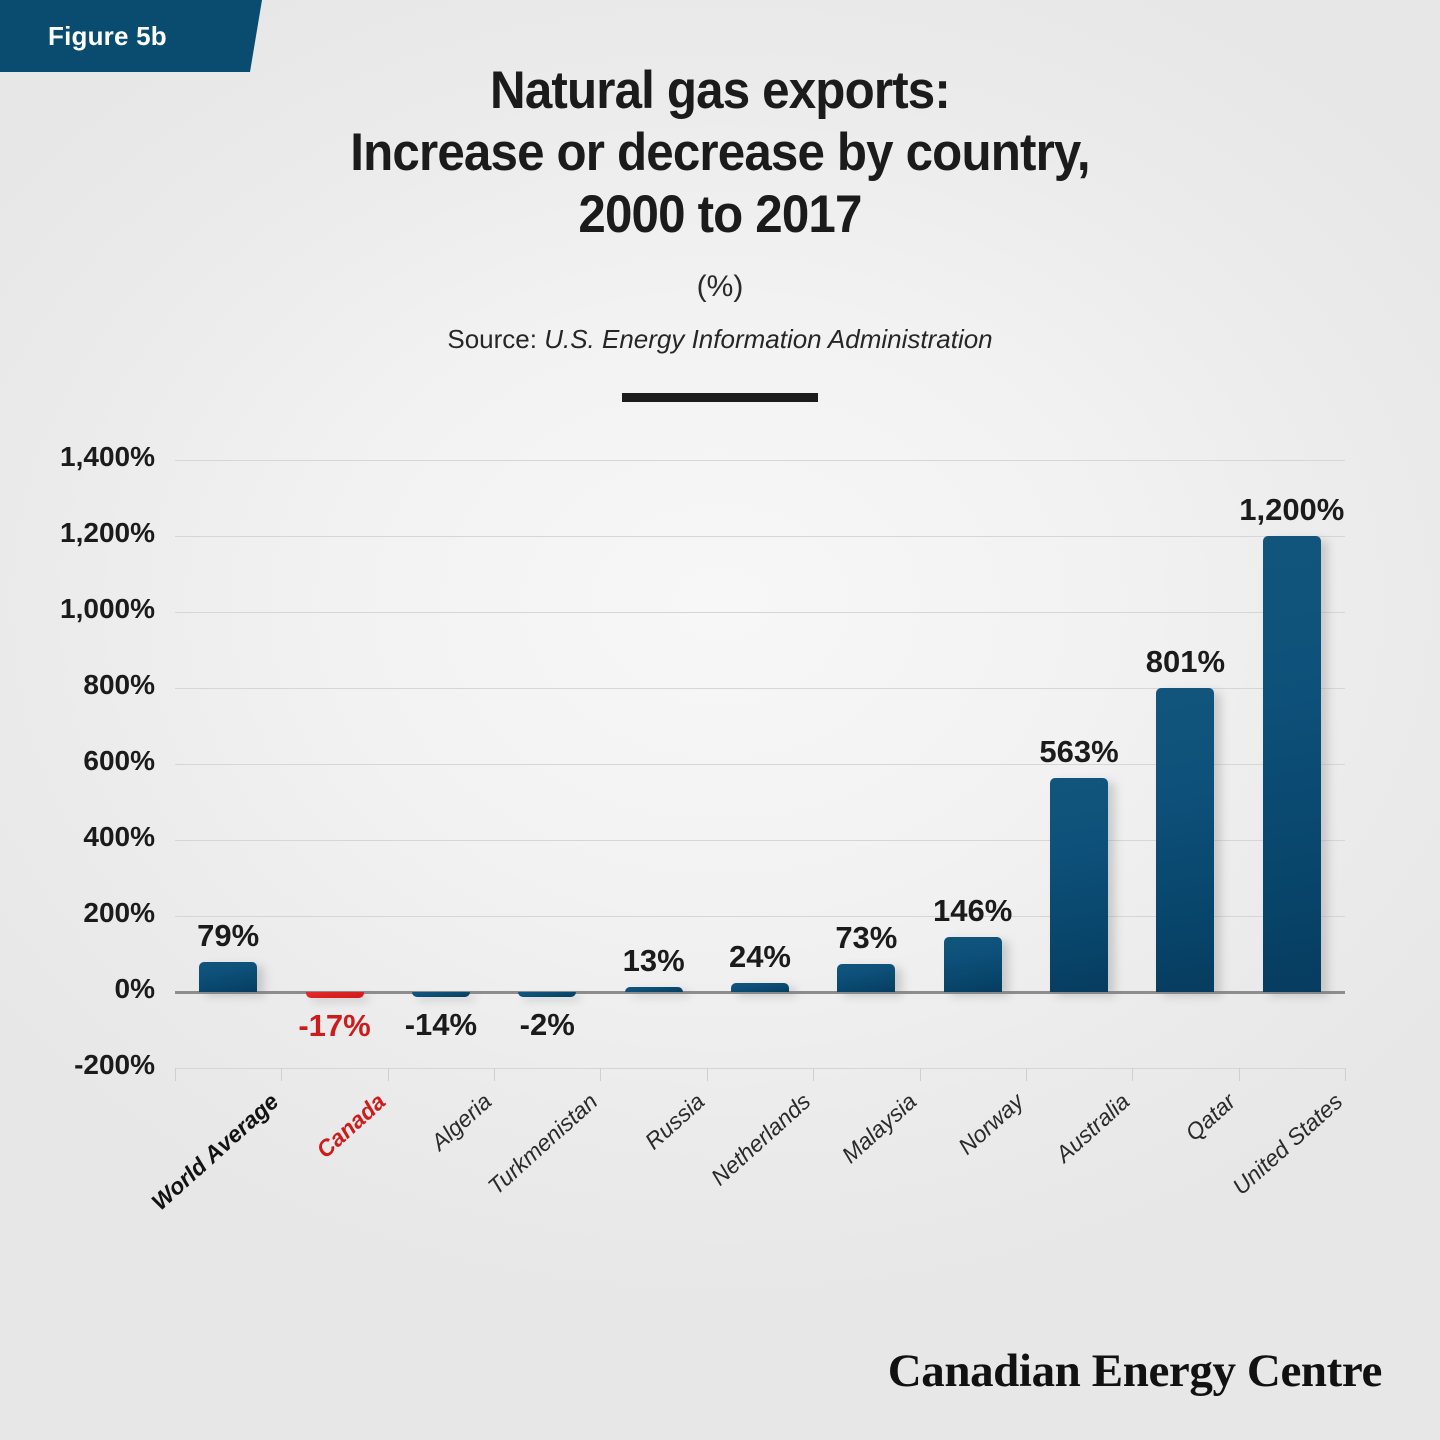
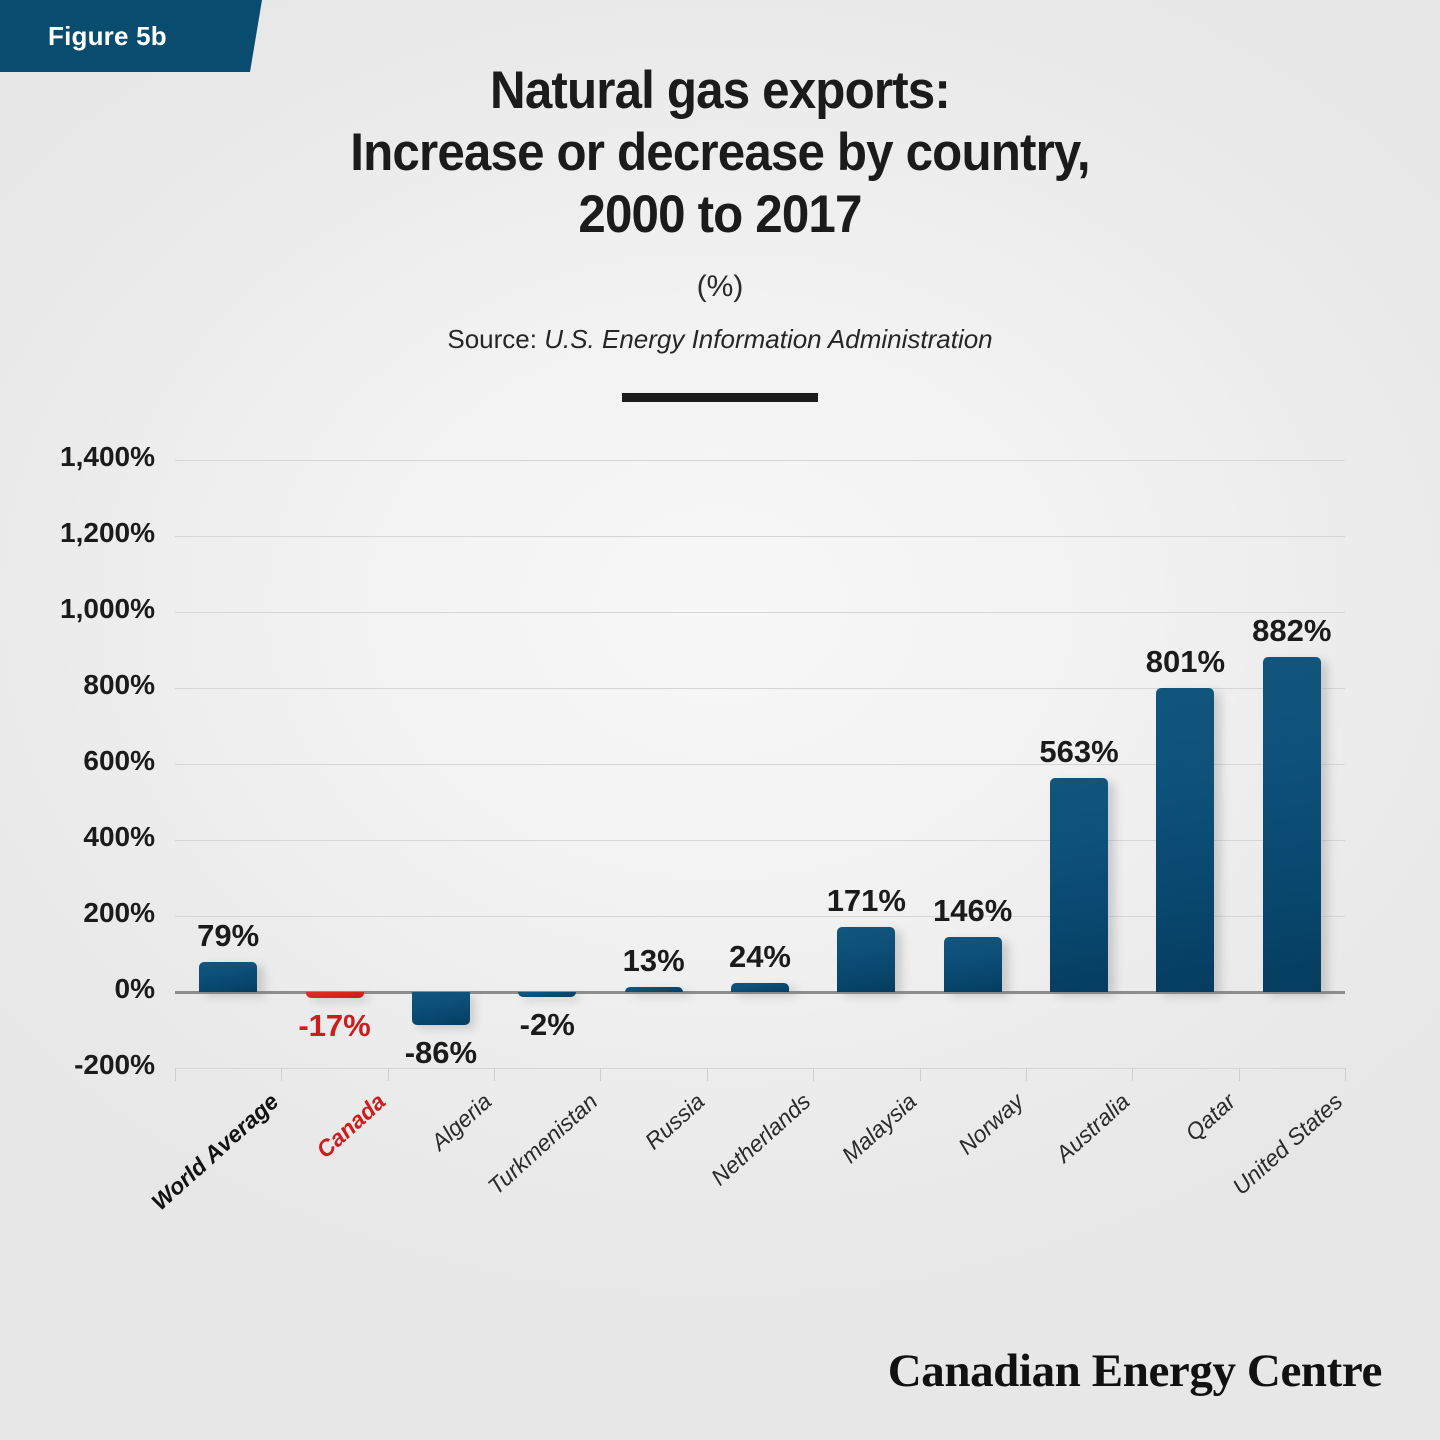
Algeria: -14% -> -86%
Malaysia: 73% -> 171%
United States: 1,200% -> 882%
